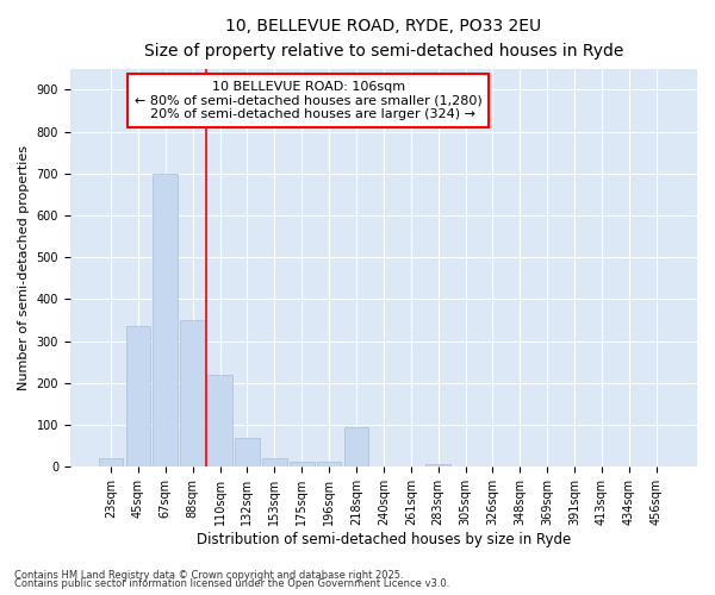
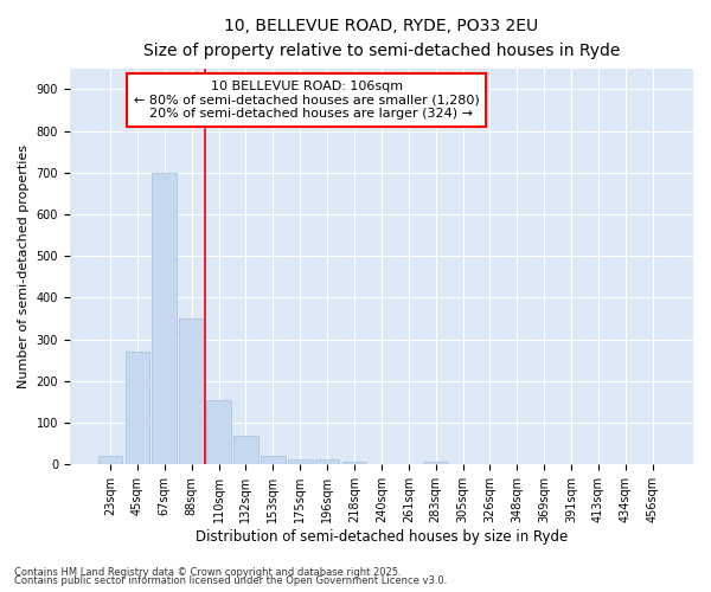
45sqm: 335 -> 270
110sqm: 220 -> 155
218sqm: 95 -> 8
